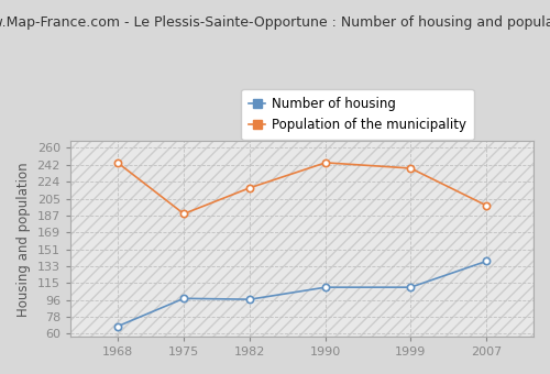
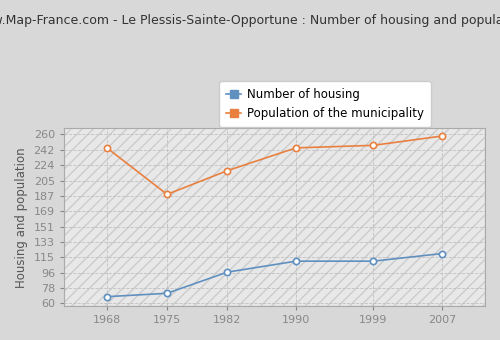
Number of housing/1975: 98 -> 72
Population of the municipality/1999: 238 -> 247
Number of housing/2007: 138 -> 119
Population of the municipality/2007: 198 -> 258
